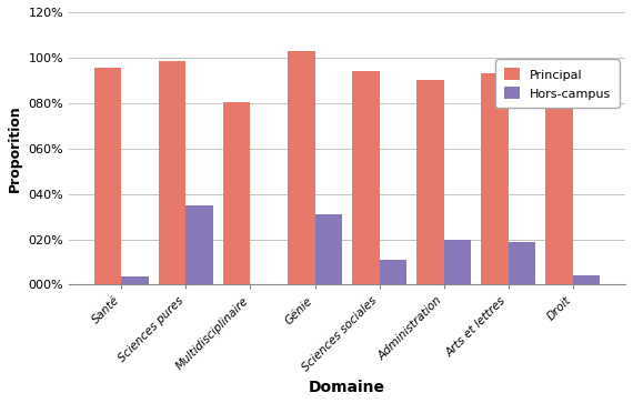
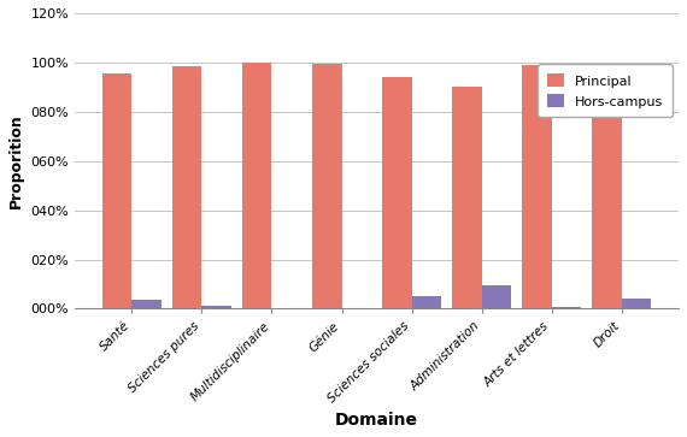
Hors-campus/Sciences pures: 35.0% -> 1.0%
Principal/Multidisciplinaire: 80.5% -> 100.0%
Principal/Génie: 103.0% -> 99.3%
Hors-campus/Génie: 31.0% -> 0.2%
Hors-campus/Sciences sociales: 11.0% -> 5.2%
Hors-campus/Administration: 20.0% -> 9.7%
Principal/Arts et lettres: 93.0% -> 99.0%
Hors-campus/Arts et lettres: 19.0% -> 0.8%
